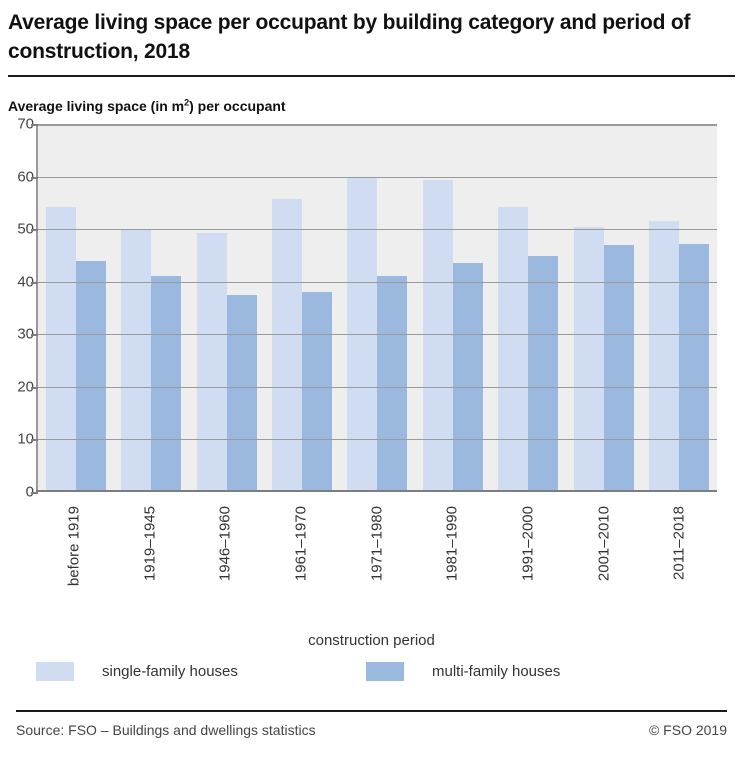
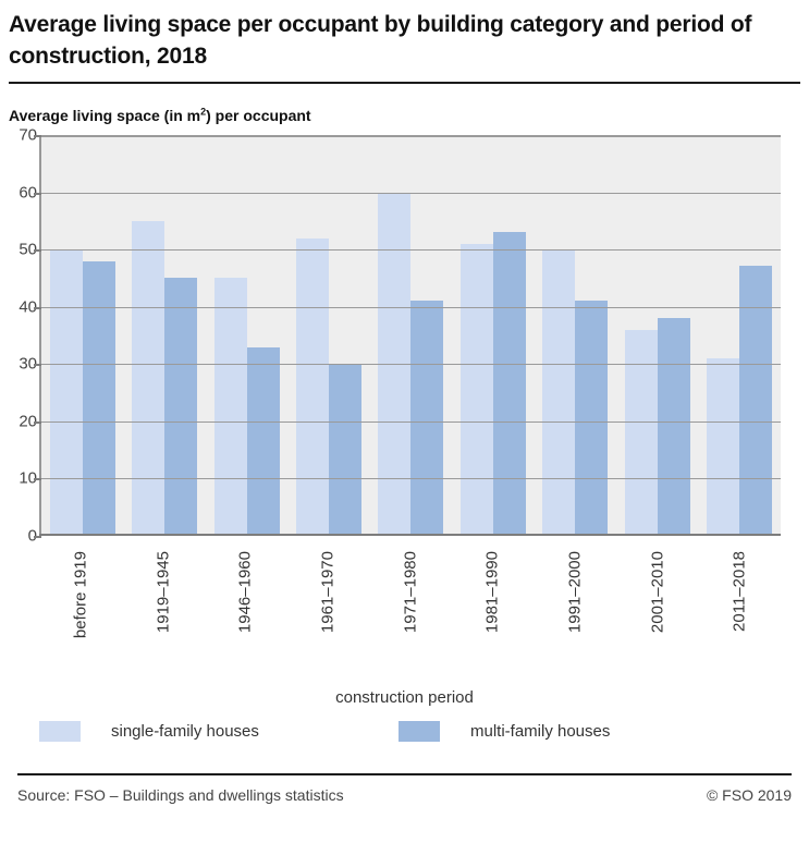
single-family houses/before 1919: 54 -> 50
multi-family houses/before 1919: 44 -> 48
single-family houses/1919–1945: 50 -> 55
multi-family houses/1919–1945: 41 -> 45
single-family houses/1946–1960: 49 -> 45
multi-family houses/1946–1960: 38 -> 33
single-family houses/1961–1970: 56 -> 52
multi-family houses/1961–1970: 38 -> 30
single-family houses/1981–1990: 59 -> 51
multi-family houses/1981–1990: 44 -> 53
single-family houses/1991–2000: 54 -> 50
multi-family houses/1991–2000: 45 -> 41
single-family houses/2001–2010: 50 -> 36
multi-family houses/2001–2010: 47 -> 38
single-family houses/2011–2018: 52 -> 31
